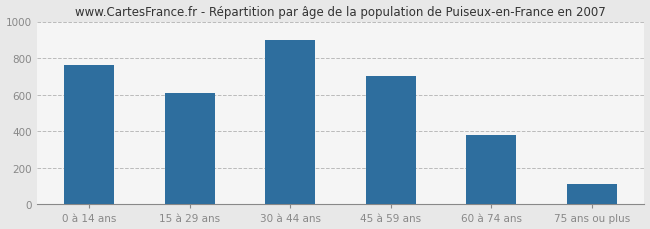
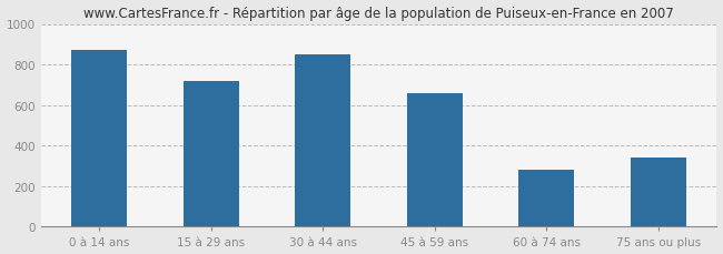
0 à 14 ans: 760 -> 870
15 à 29 ans: 610 -> 720
30 à 44 ans: 900 -> 850
45 à 59 ans: 700 -> 660
60 à 74 ans: 380 -> 280
75 ans ou plus: 110 -> 340
